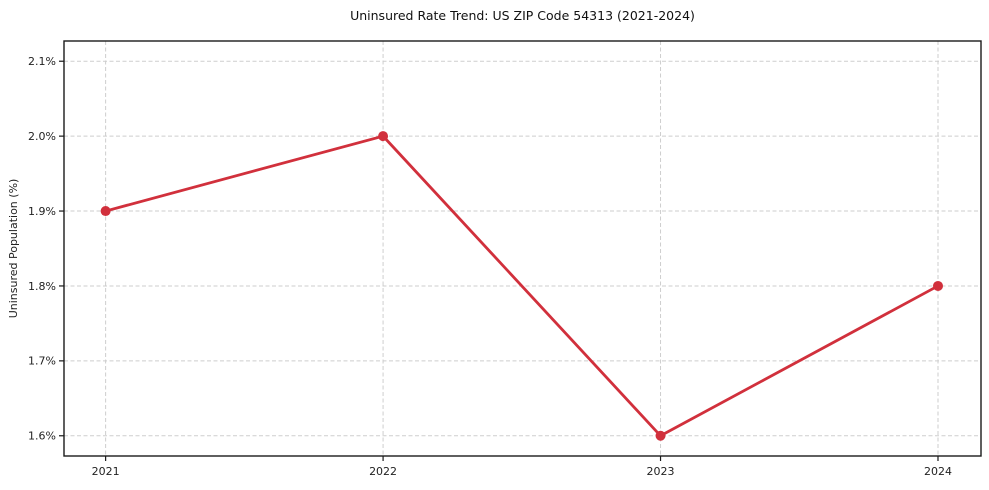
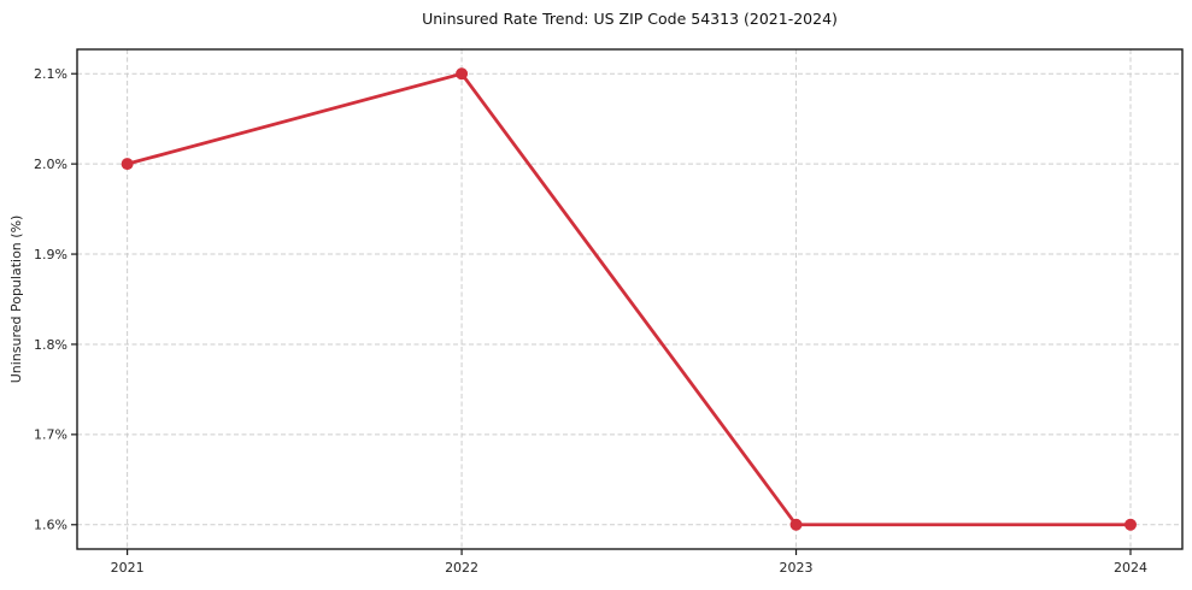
2021: 1.9% -> 2.0%
2022: 2.0% -> 2.1%
2024: 1.8% -> 1.6%
